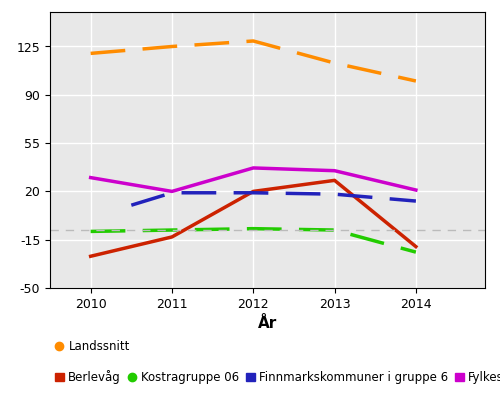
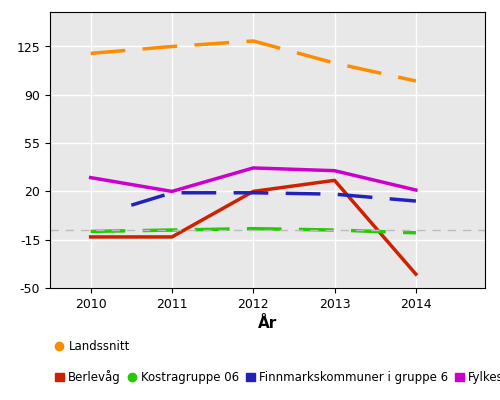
Berlevåg/2010: -27 -> -13
Berlevåg/2014: -20 -> -40
Kostragruppe 06/2014: -24 -> -10
